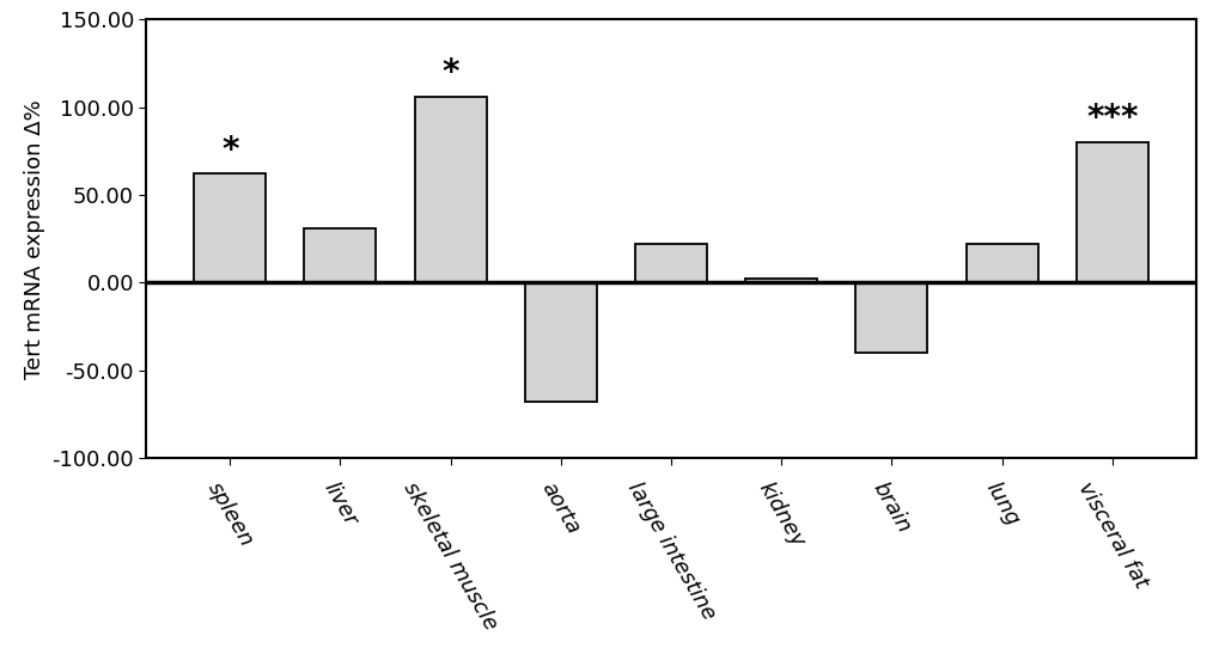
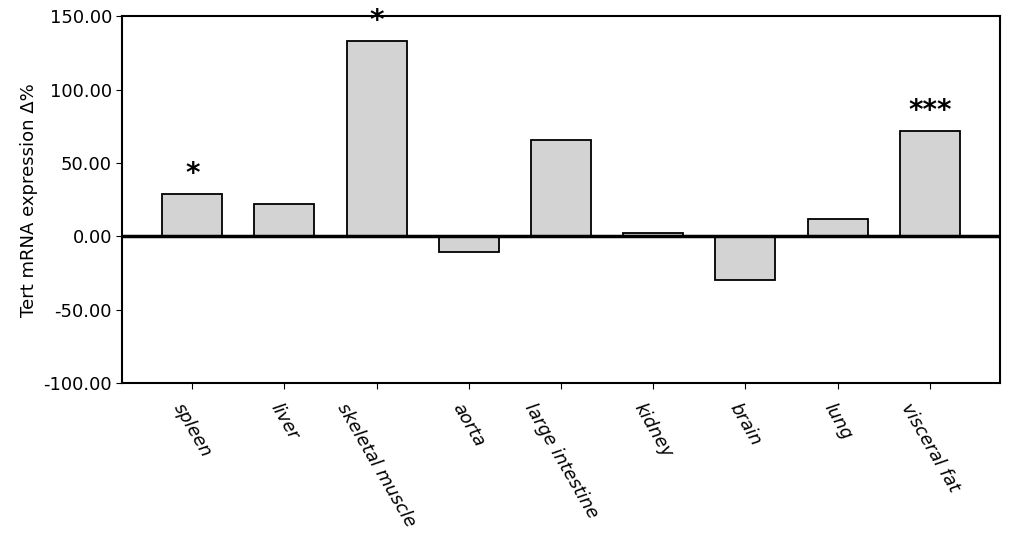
spleen: 62 -> 29
liver: 31 -> 22
skeletal muscle: 106 -> 133
aorta: -68 -> -11
large intestine: 22 -> 66
brain: -40 -> -30
lung: 22 -> 12
visceral fat: 80 -> 72
